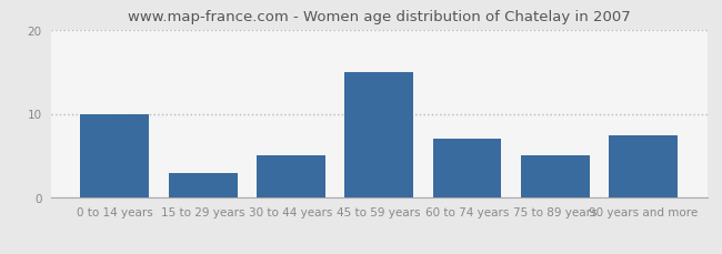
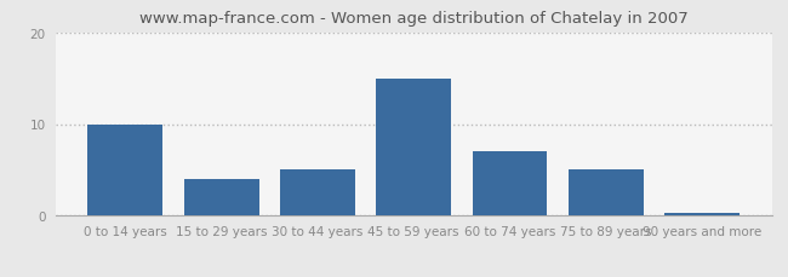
15 to 29 years: 3.0 -> 4.0
90 years and more: 7.4 -> 0.3
